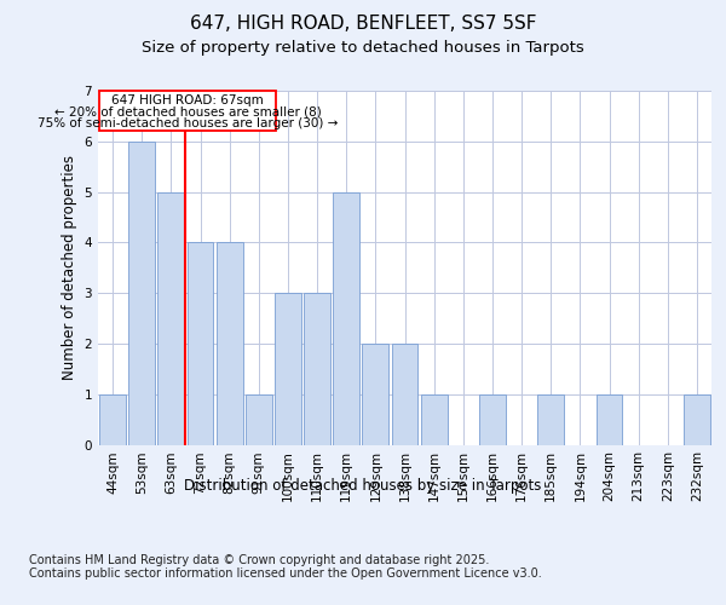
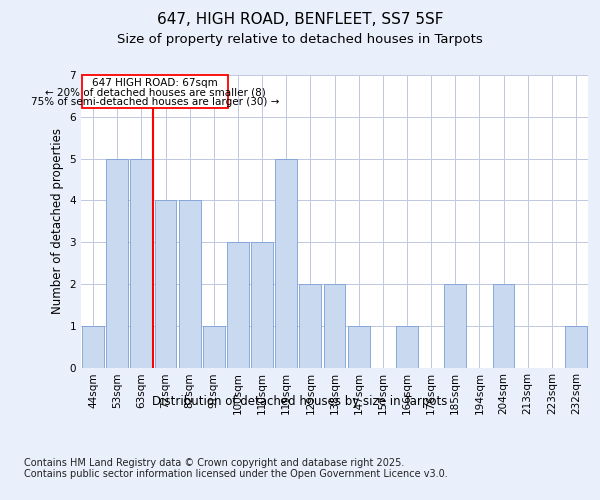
53sqm: 6 -> 5
185sqm: 1 -> 2
204sqm: 1 -> 2
